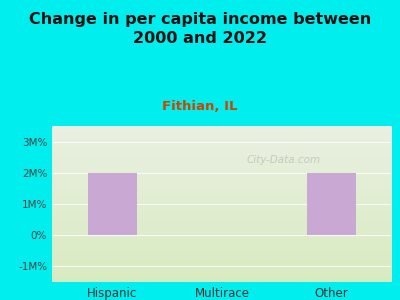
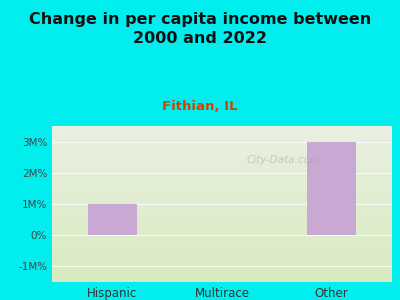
Hispanic: 2M% -> 1M%
Other: 2M% -> 3M%
